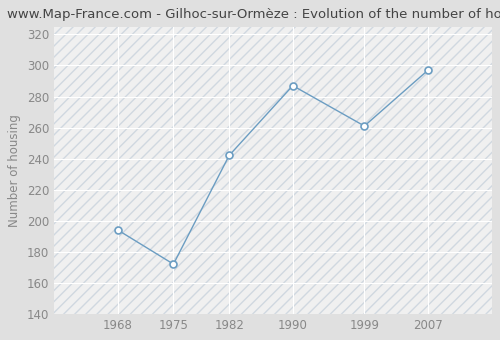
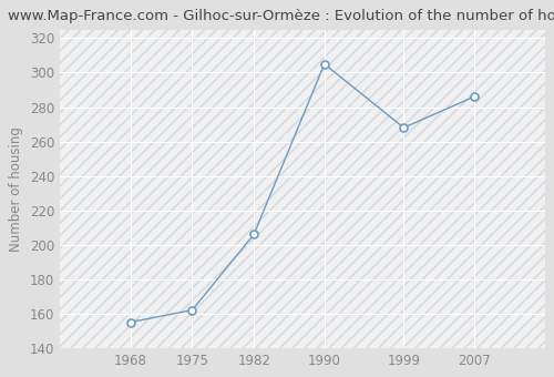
1968: 194 -> 155
1975: 172 -> 162
1982: 242 -> 206
1990: 287 -> 305
1999: 261 -> 268
2007: 297 -> 286
